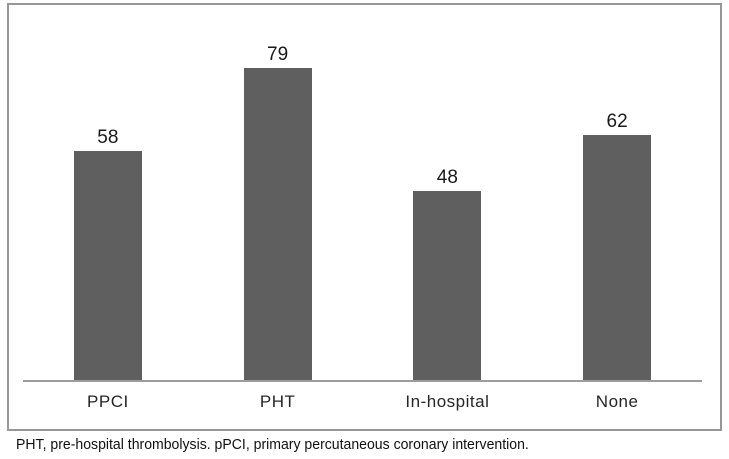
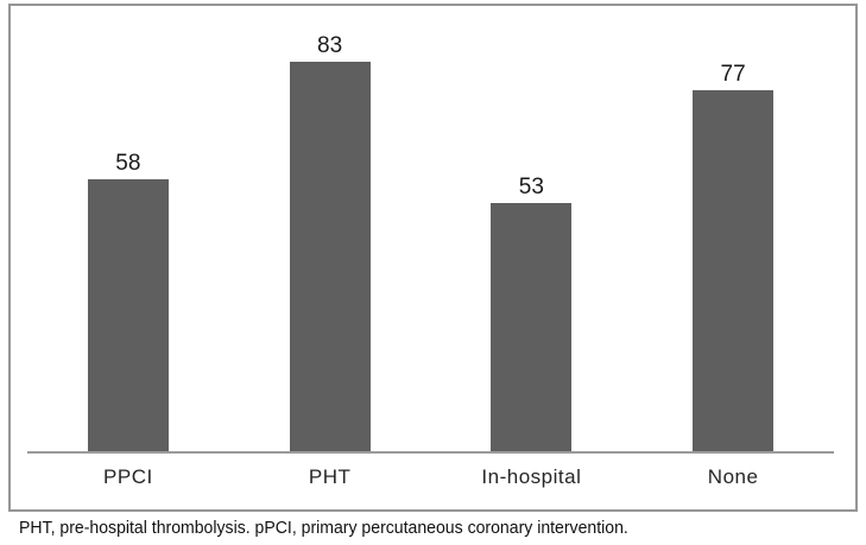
PHT: 79 -> 83
In-hospital: 48 -> 53
None: 62 -> 77
